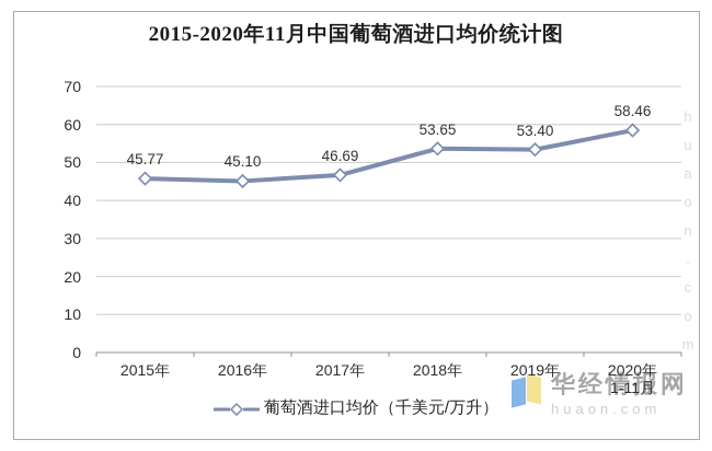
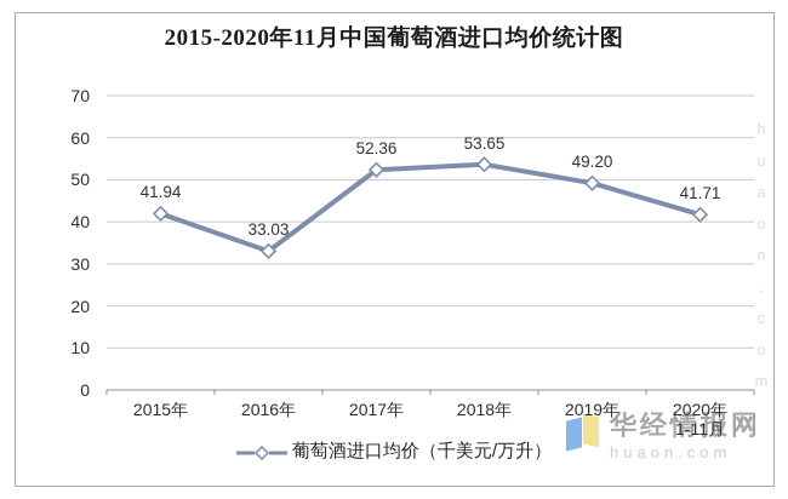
2015年: 45.77 -> 41.94
2016年: 45.10 -> 33.03
2017年: 46.69 -> 52.36
2019年: 53.40 -> 49.20
2020年 1-11月: 58.46 -> 41.71
